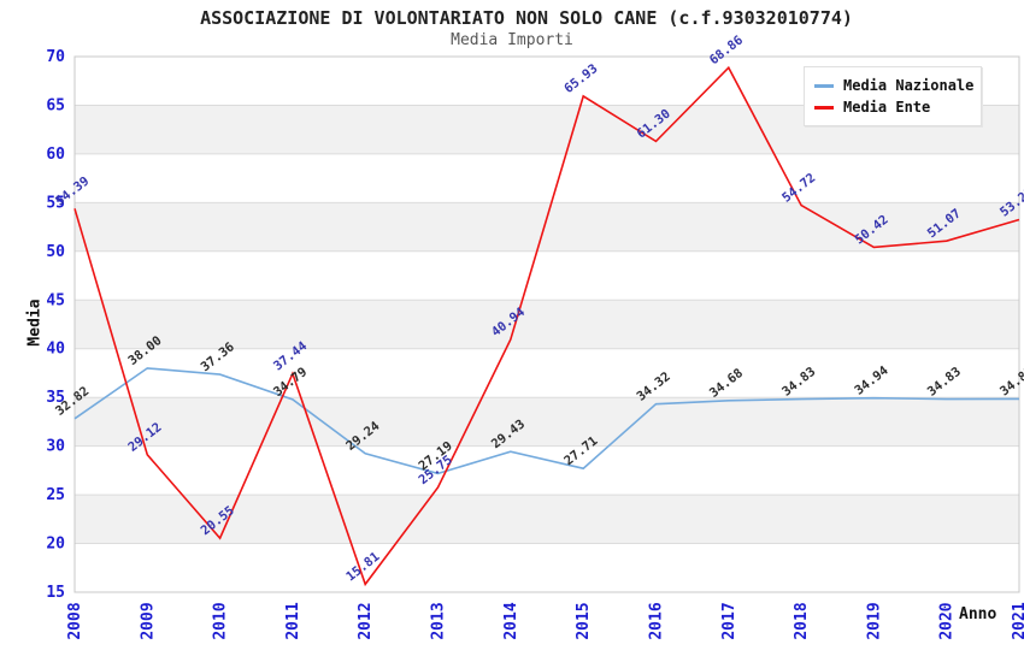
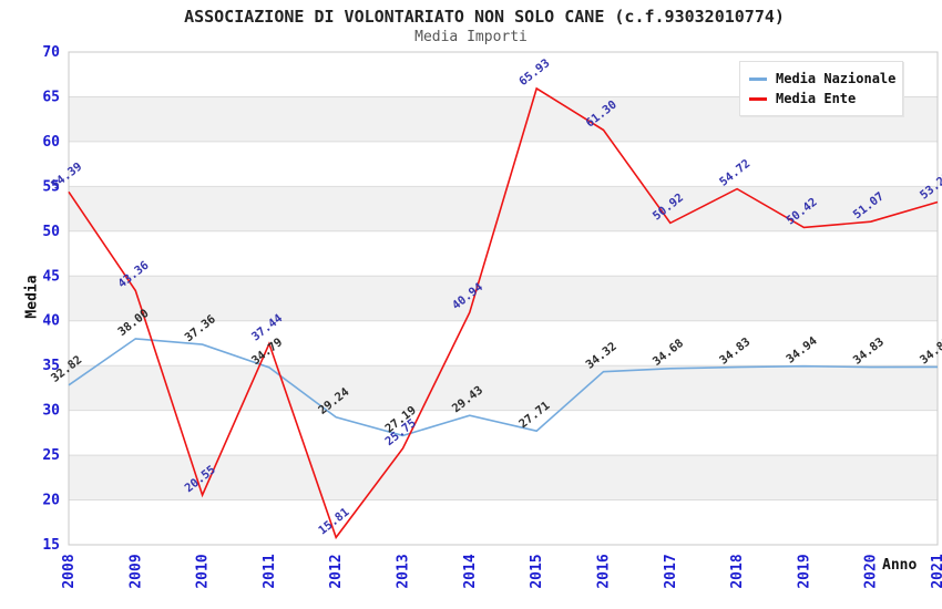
Media Ente/2009: 29.12 -> 43.36
Media Ente/2017: 68.86 -> 50.92
